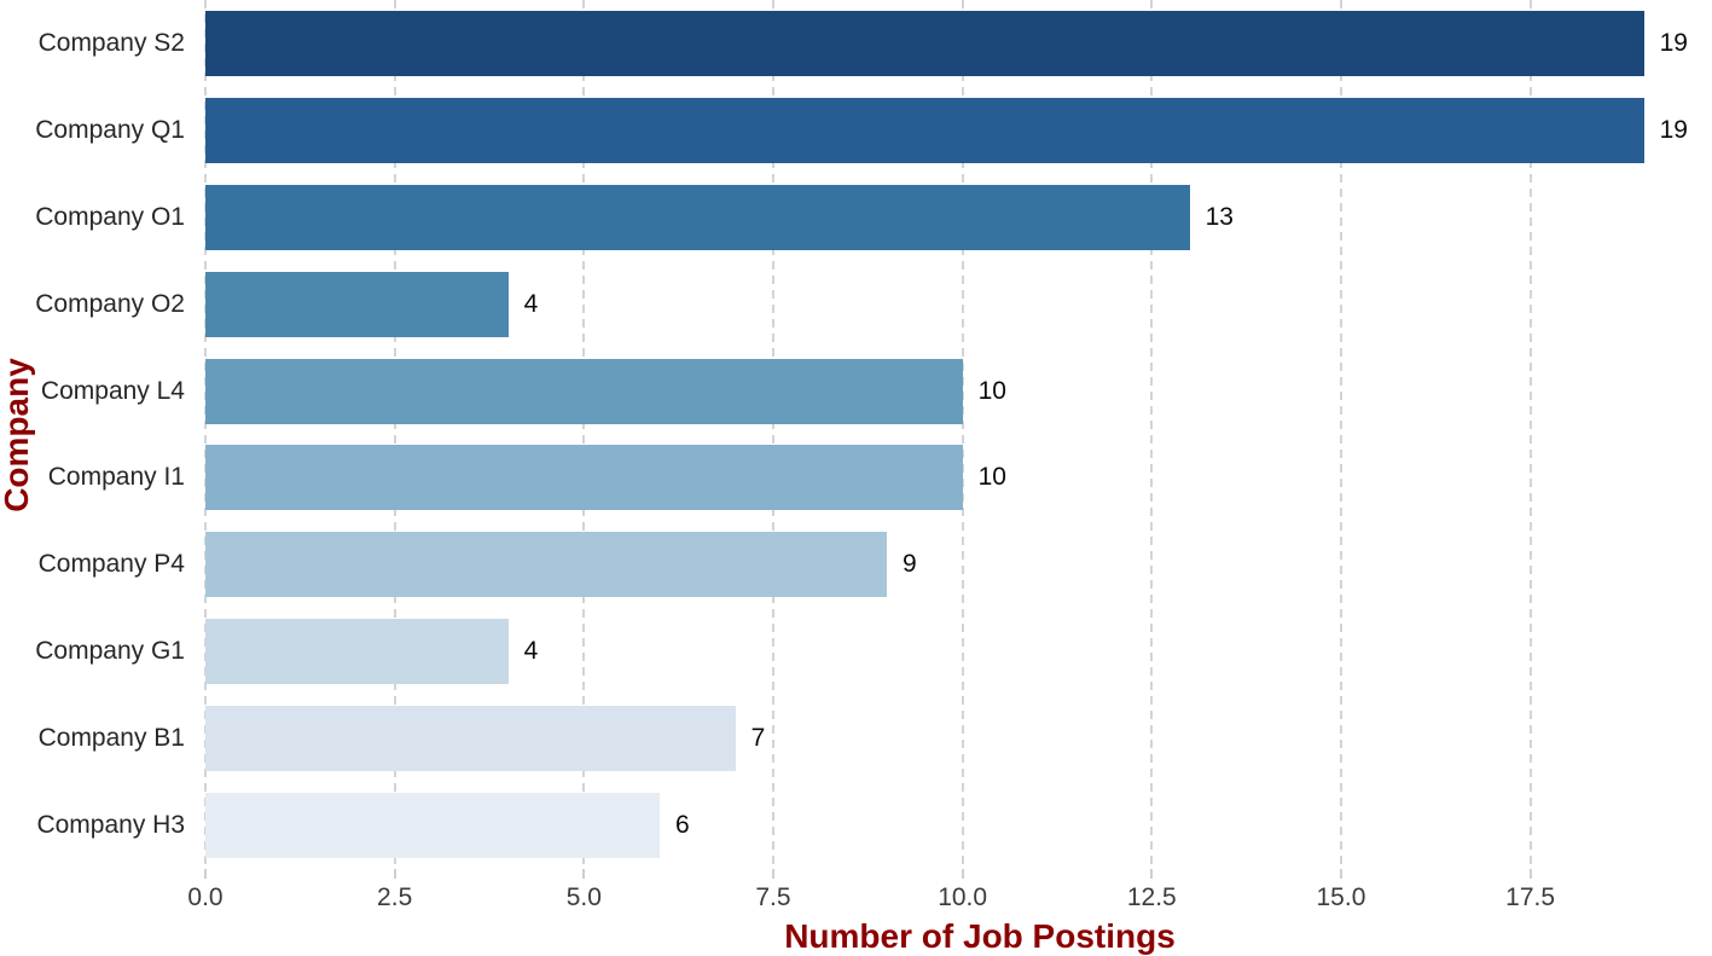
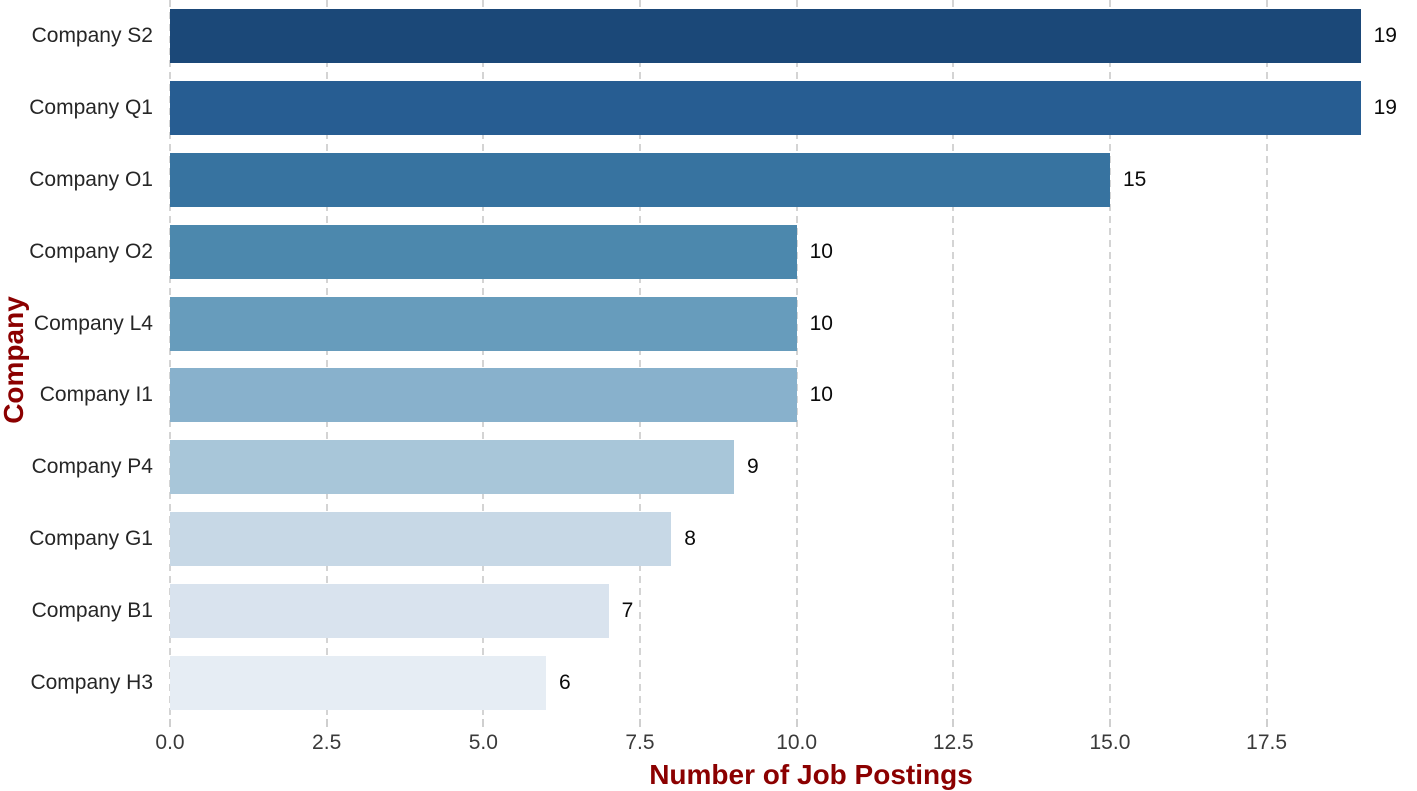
Company O1: 13 -> 15
Company O2: 4 -> 10
Company G1: 4 -> 8
